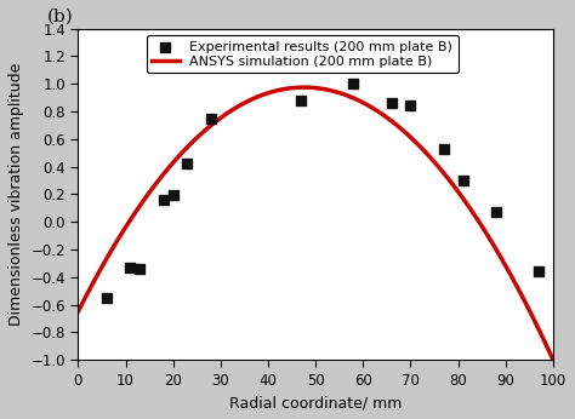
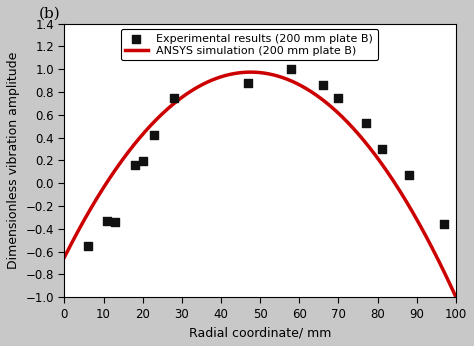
Experimental results (200 mm plate B)/70: 0.84 -> 0.75
